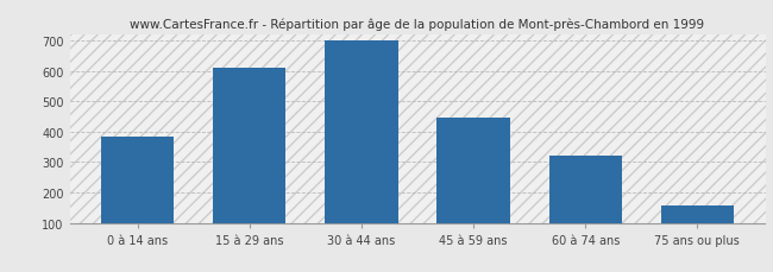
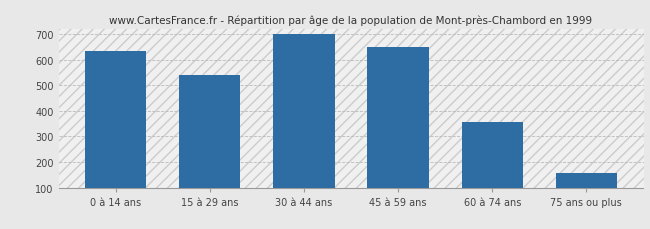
0 à 14 ans: 385 -> 635
15 à 29 ans: 610 -> 540
45 à 59 ans: 445 -> 650
60 à 74 ans: 320 -> 358
